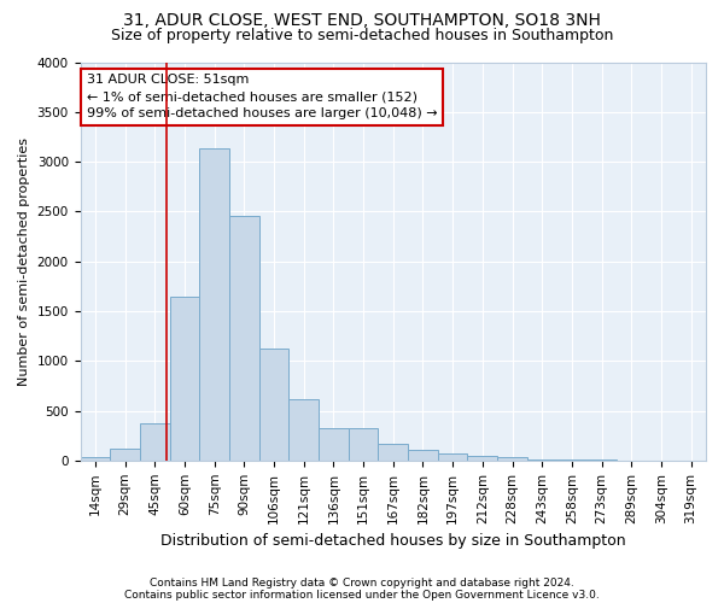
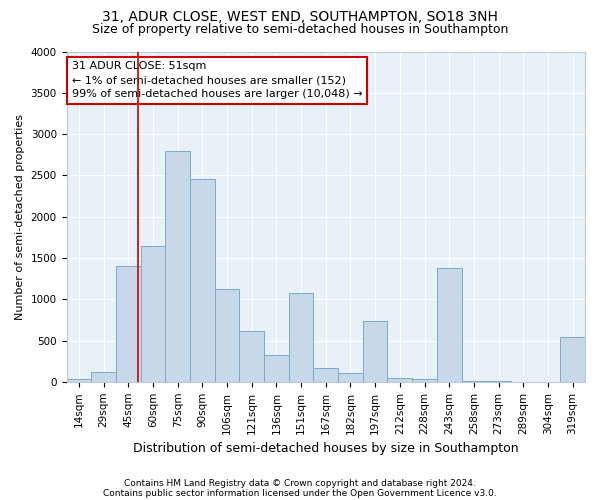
45sqm: 370 -> 1400
75sqm: 3130 -> 2800
151sqm: 320 -> 1080
197sqm: 80 -> 740
243sqm: 20 -> 1380
319sqm: 0 -> 540
